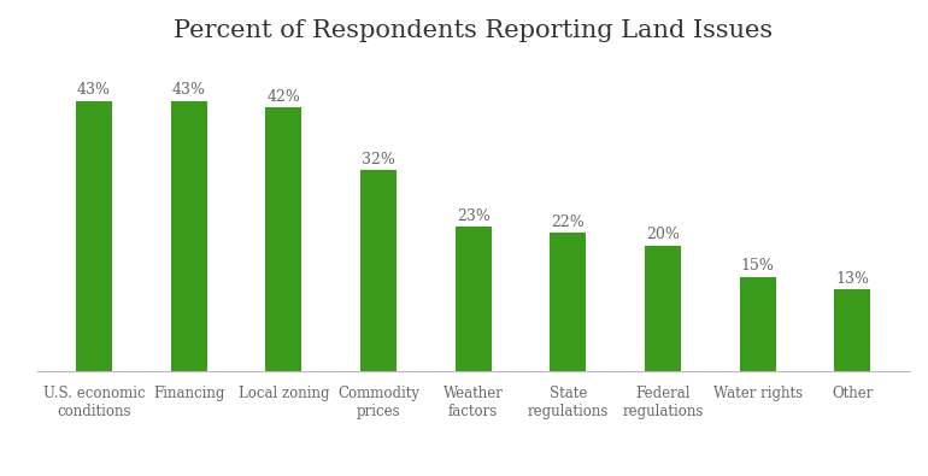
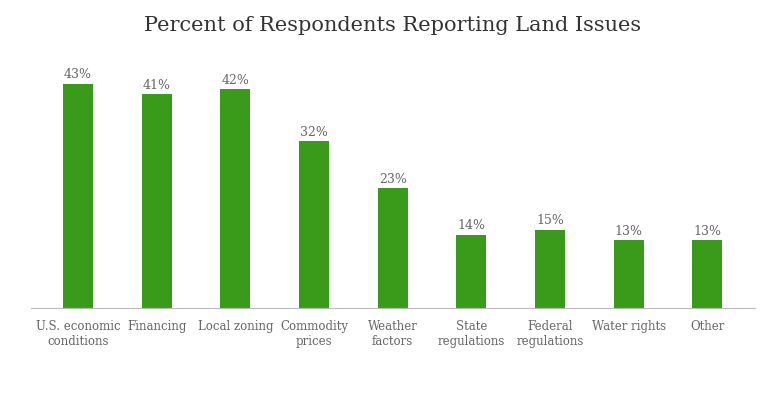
Financing: 43% -> 41%
State regulations: 22% -> 14%
Federal regulations: 20% -> 15%
Water rights: 15% -> 13%
